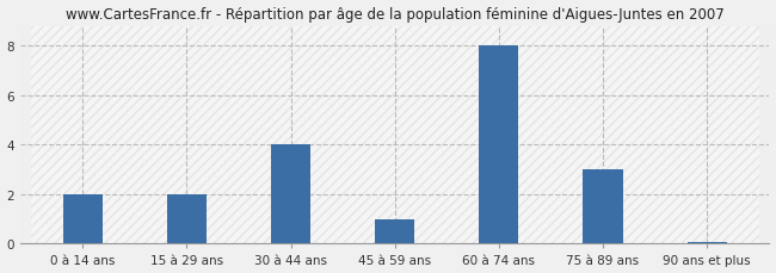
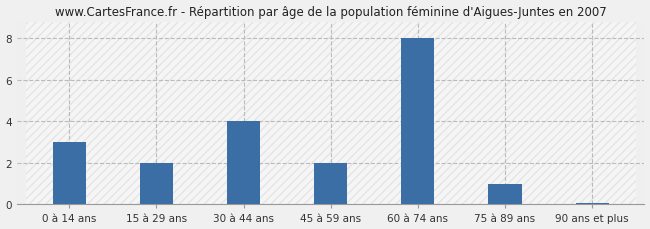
0 à 14 ans: 2.00 -> 3.00
45 à 59 ans: 1.00 -> 2.00
75 à 89 ans: 3.00 -> 1.00
